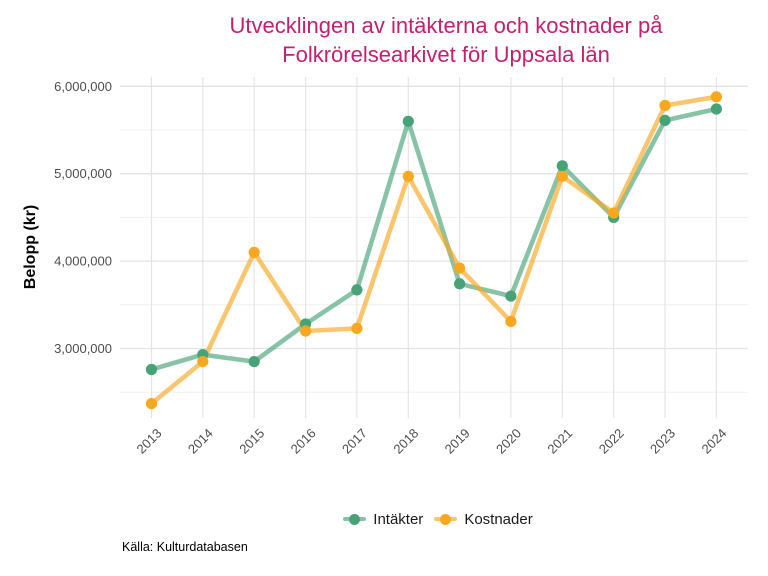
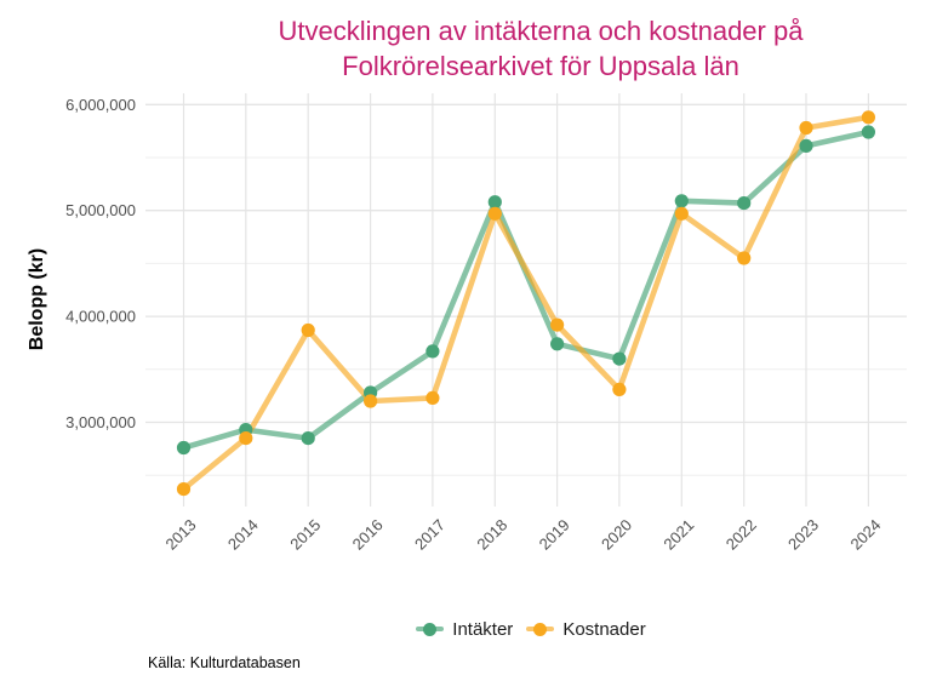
Kostnader/2015: 4100000 -> 3900000
Intäkter/2018: 5600000 -> 5100000
Intäkter/2022: 4500000 -> 5100000
